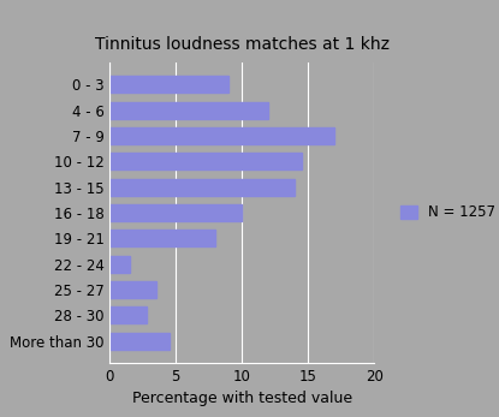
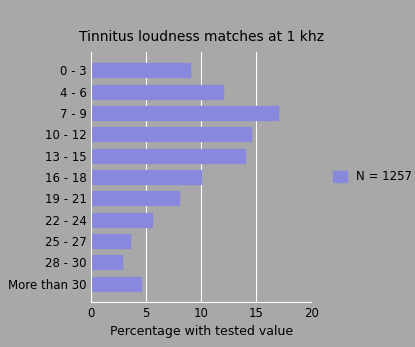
22 - 24: 1.5 -> 5.5
